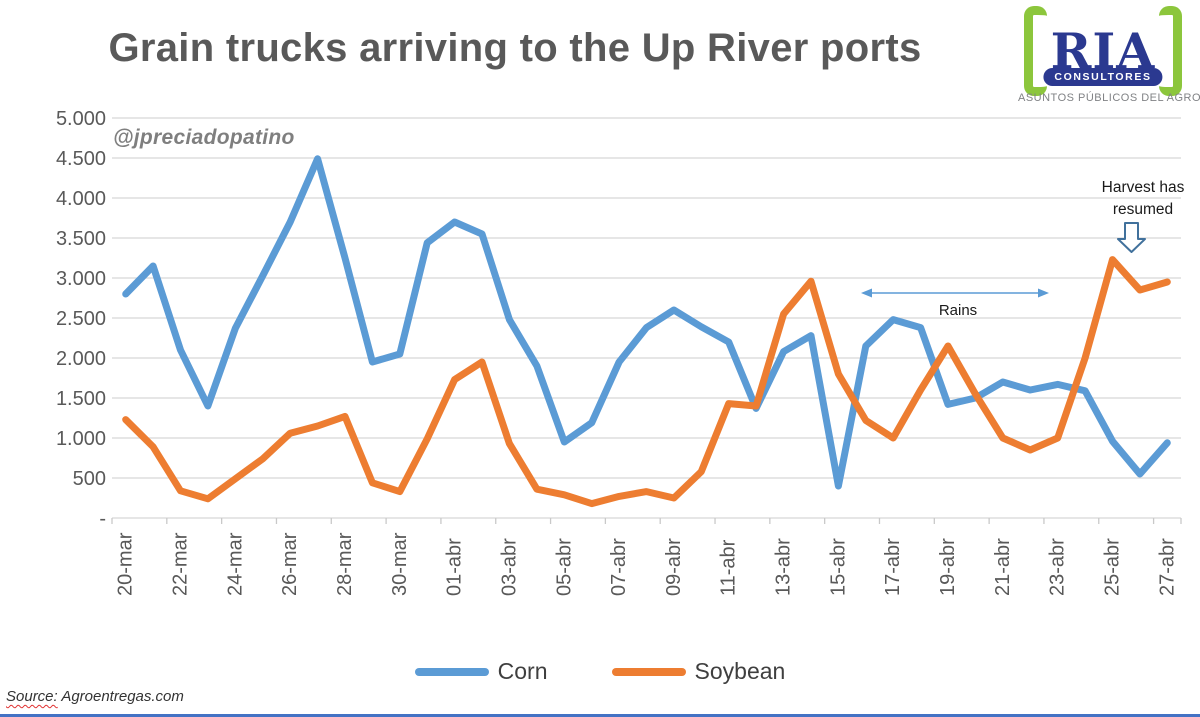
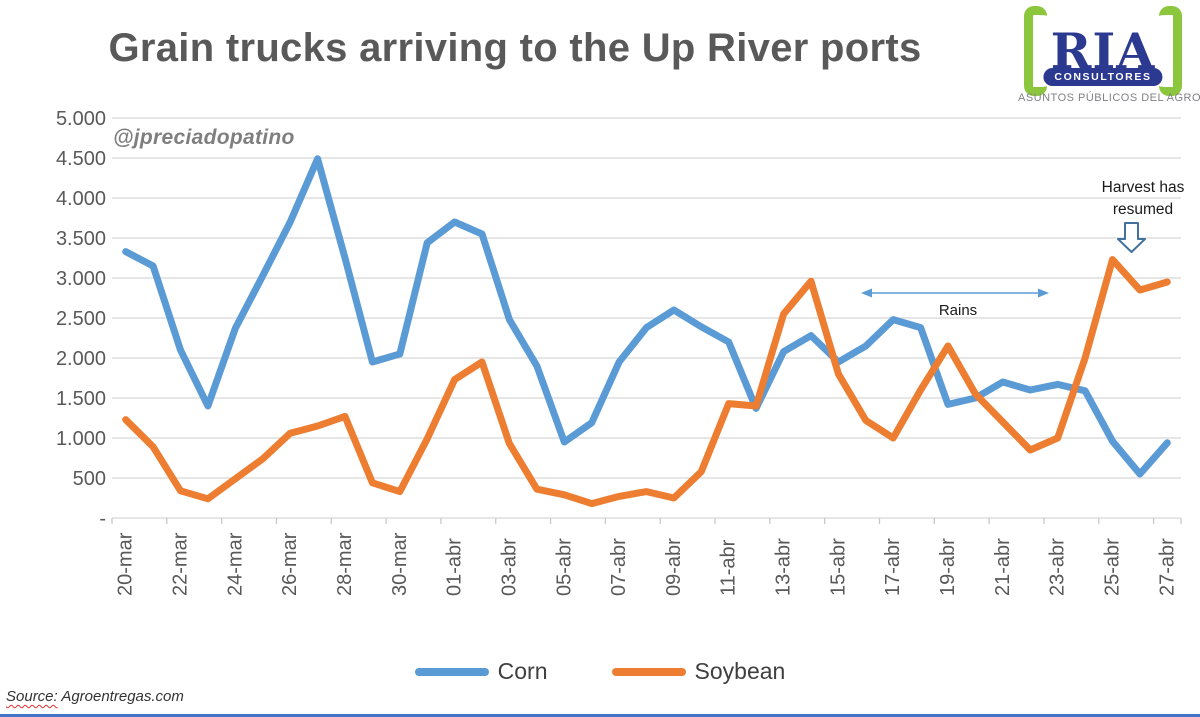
Corn/20-mar: 2800 -> 3300
Corn/15-abr: 400 -> 2000
Soybean/21-abr: 1000 -> 1200
